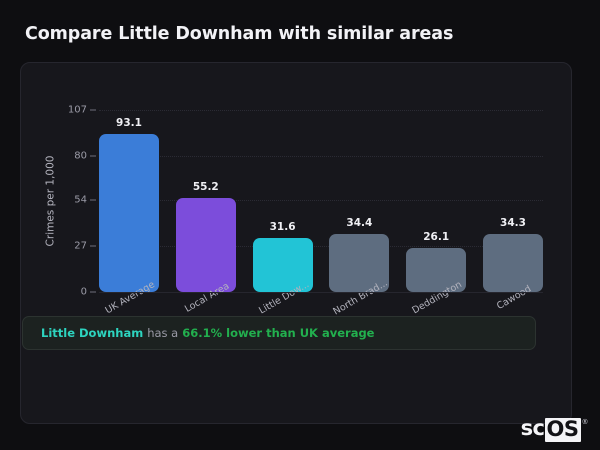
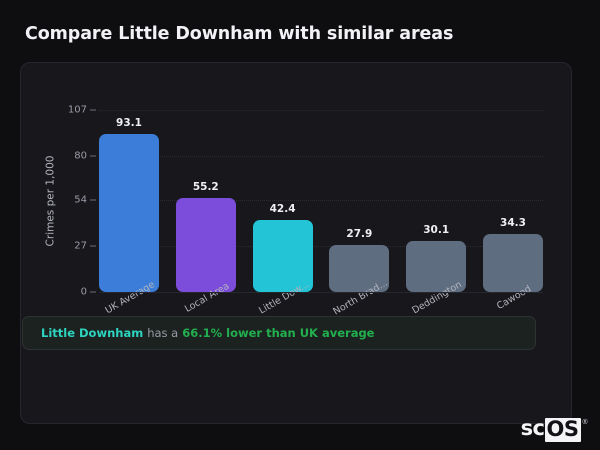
Little Dow...: 31.6 -> 42.4
North Brad...: 34.4 -> 27.9
Deddington: 26.1 -> 30.1
